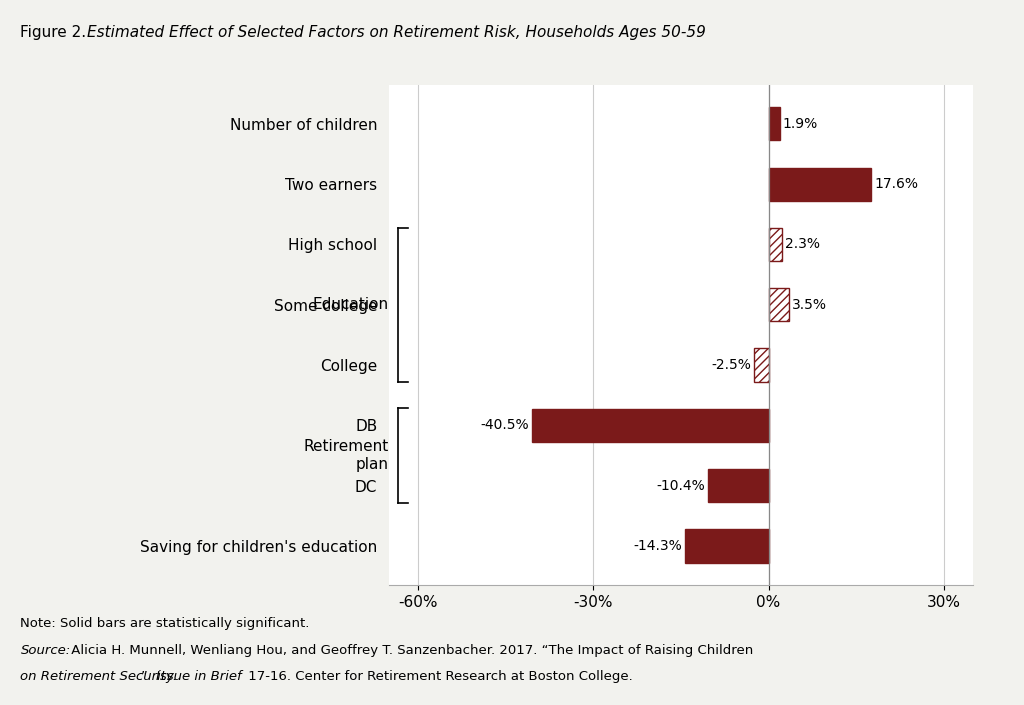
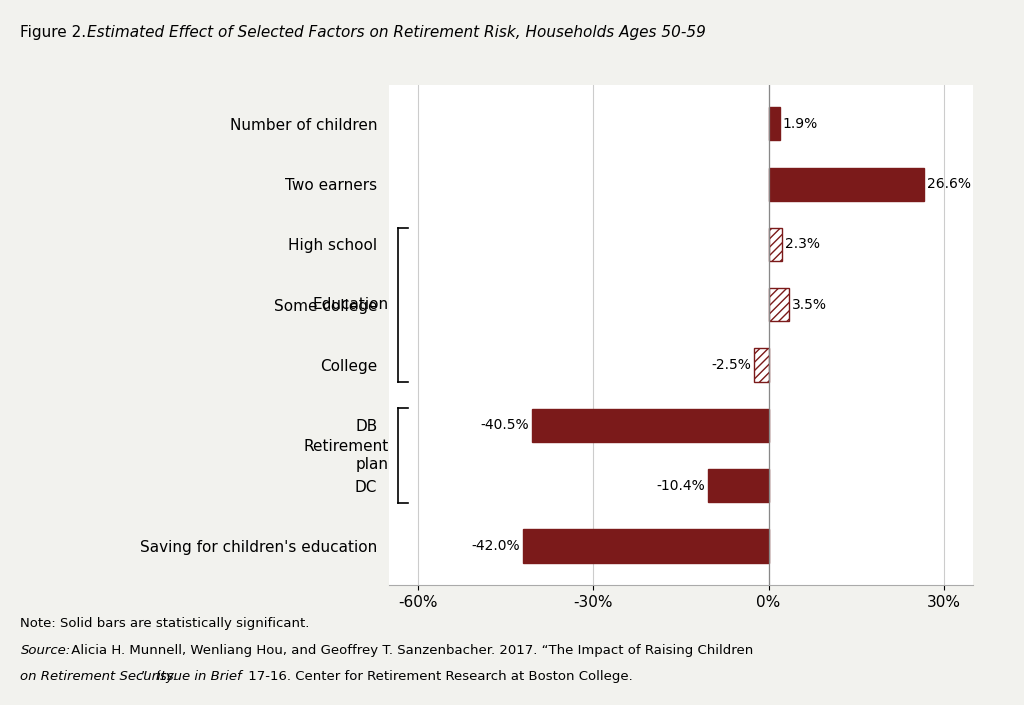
Two earners: 17.6% -> 26.6%
Saving for children's education: -14.3% -> -42.0%
